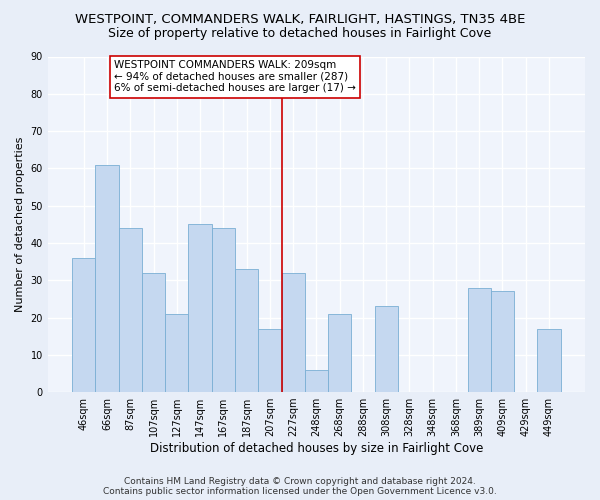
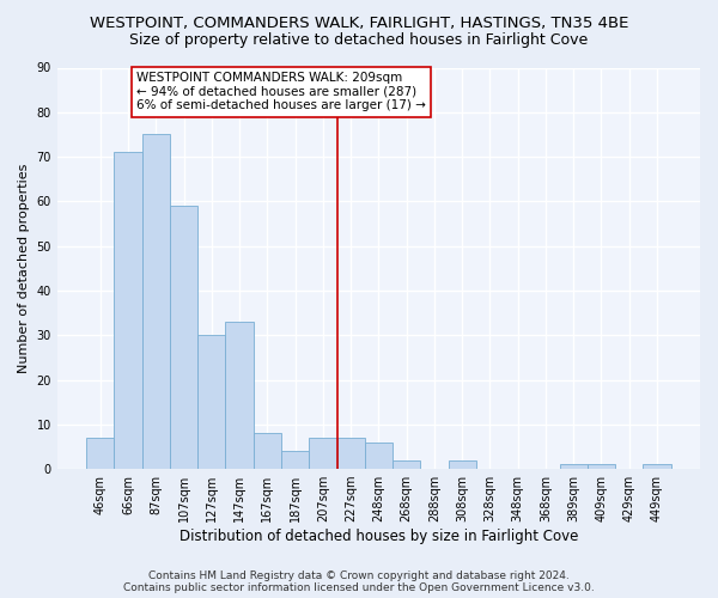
46sqm: 36 -> 7
66sqm: 61 -> 71
87sqm: 44 -> 75
107sqm: 32 -> 59
127sqm: 21 -> 30
147sqm: 45 -> 33
167sqm: 44 -> 8
187sqm: 33 -> 4
207sqm: 17 -> 7
227sqm: 32 -> 7
268sqm: 21 -> 2
308sqm: 23 -> 2
389sqm: 28 -> 1
409sqm: 27 -> 1
449sqm: 17 -> 1
